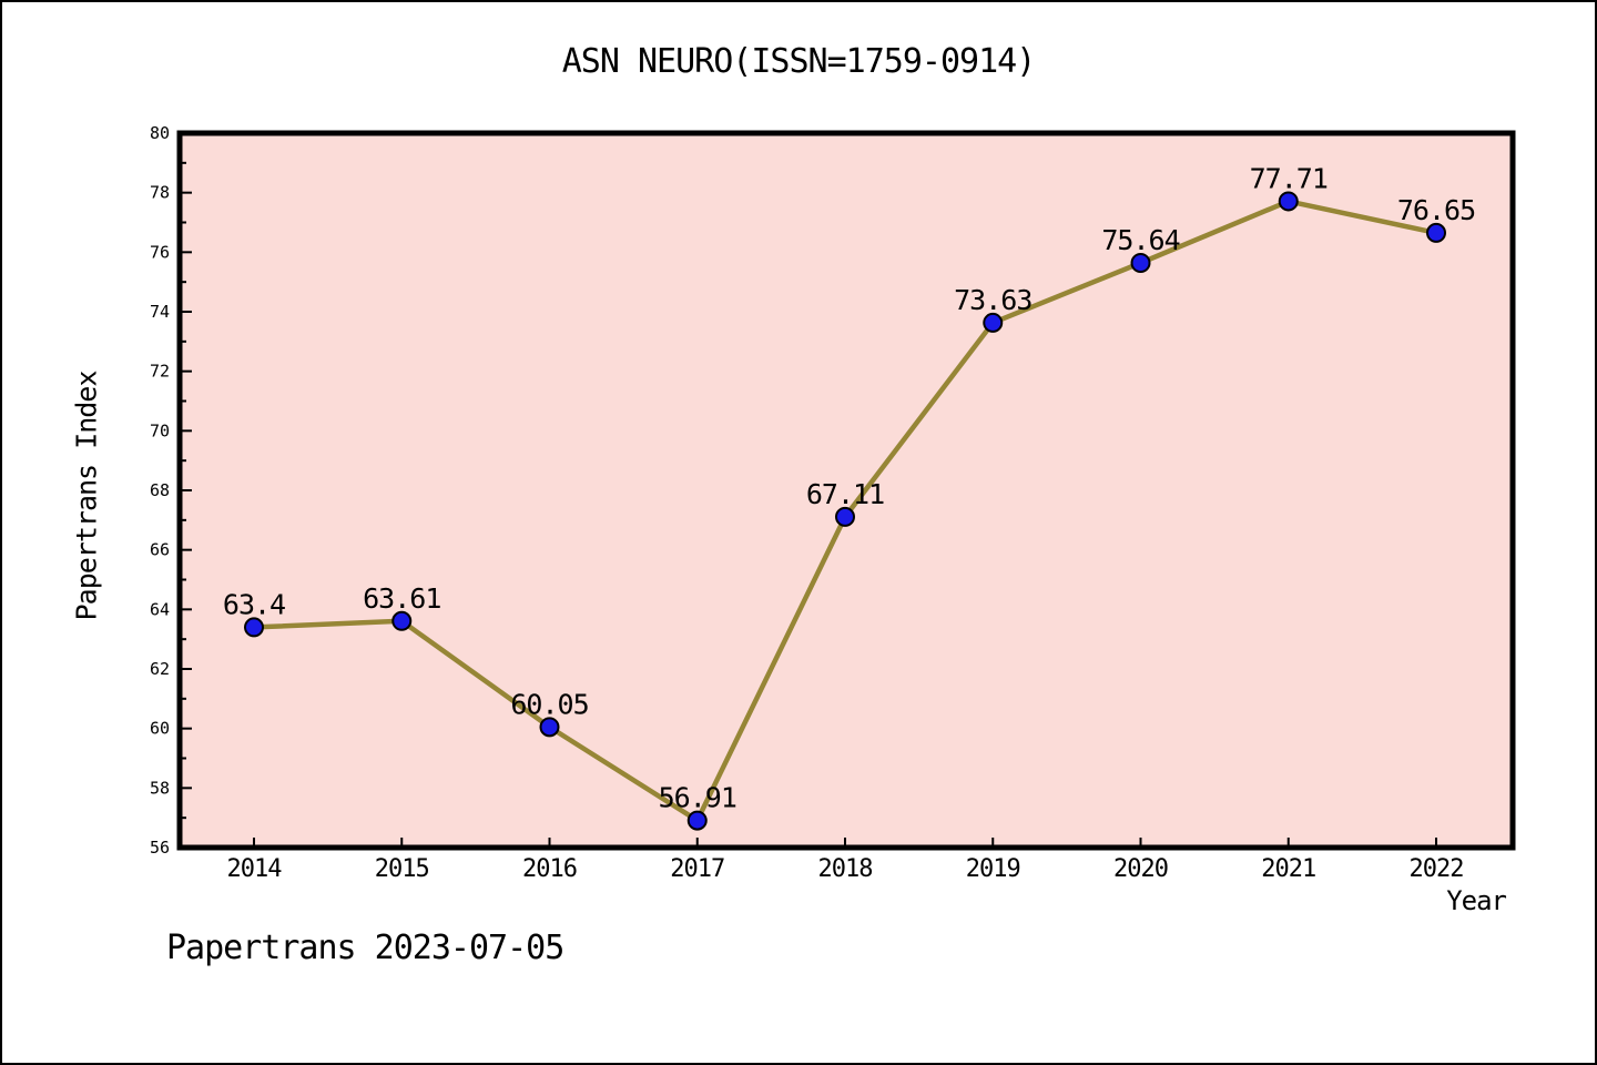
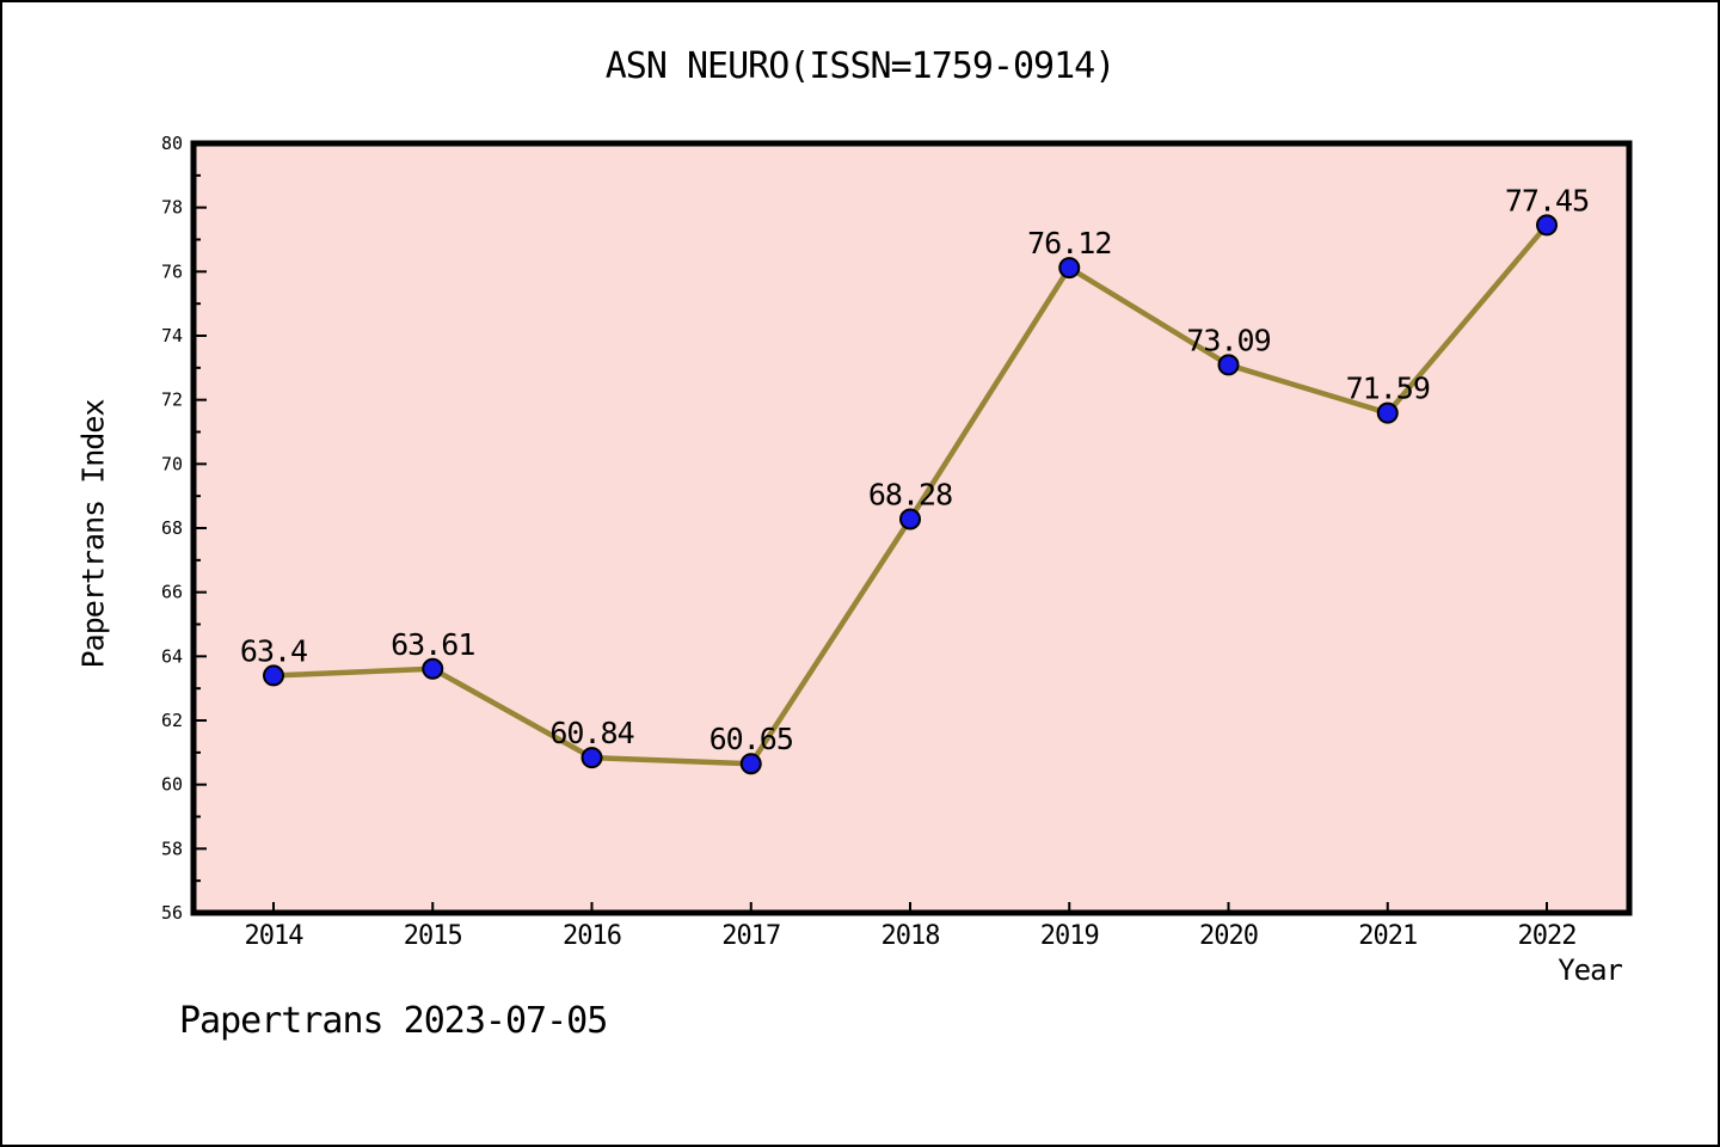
2016: 60.05 -> 60.84
2017: 56.91 -> 60.65
2018: 67.11 -> 68.28
2019: 73.63 -> 76.12
2020: 75.64 -> 73.09
2021: 77.71 -> 71.59
2022: 76.65 -> 77.45
